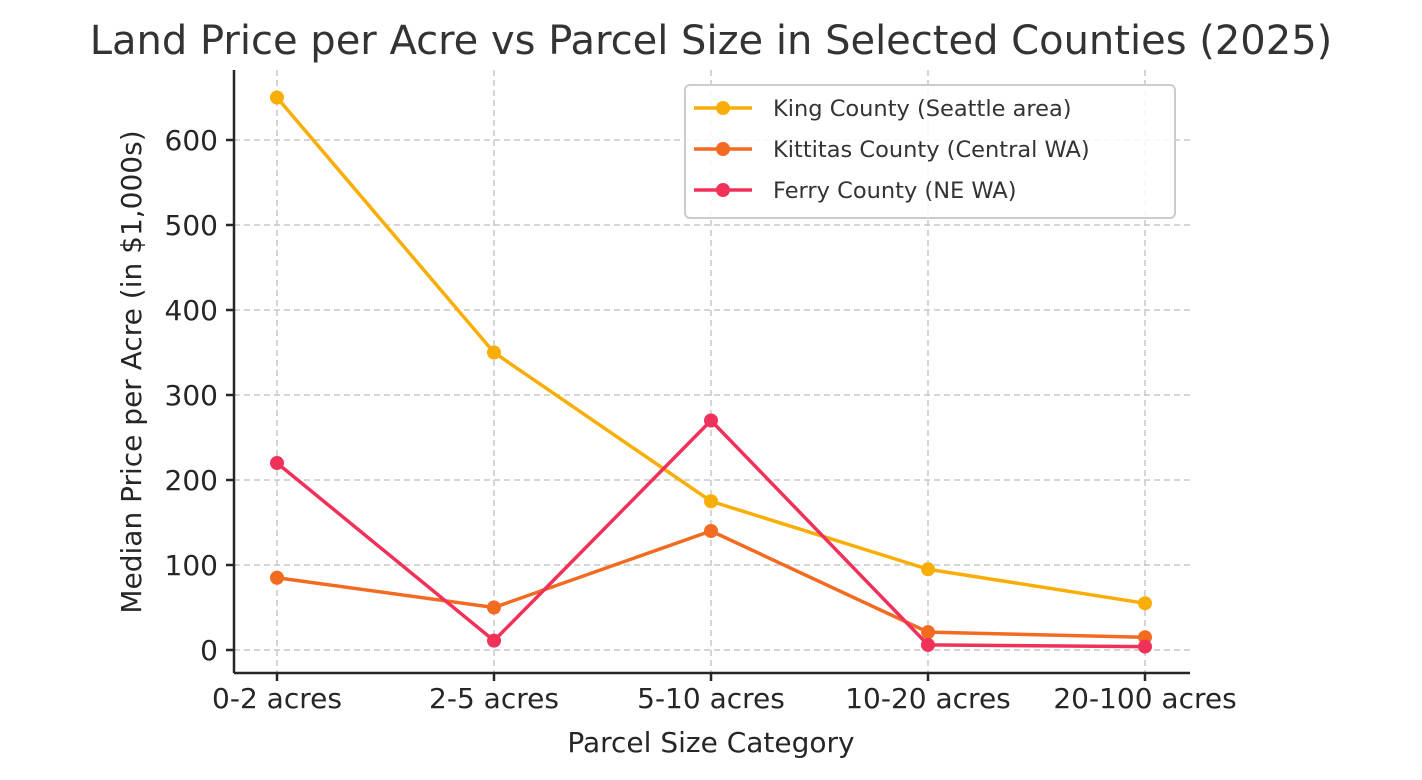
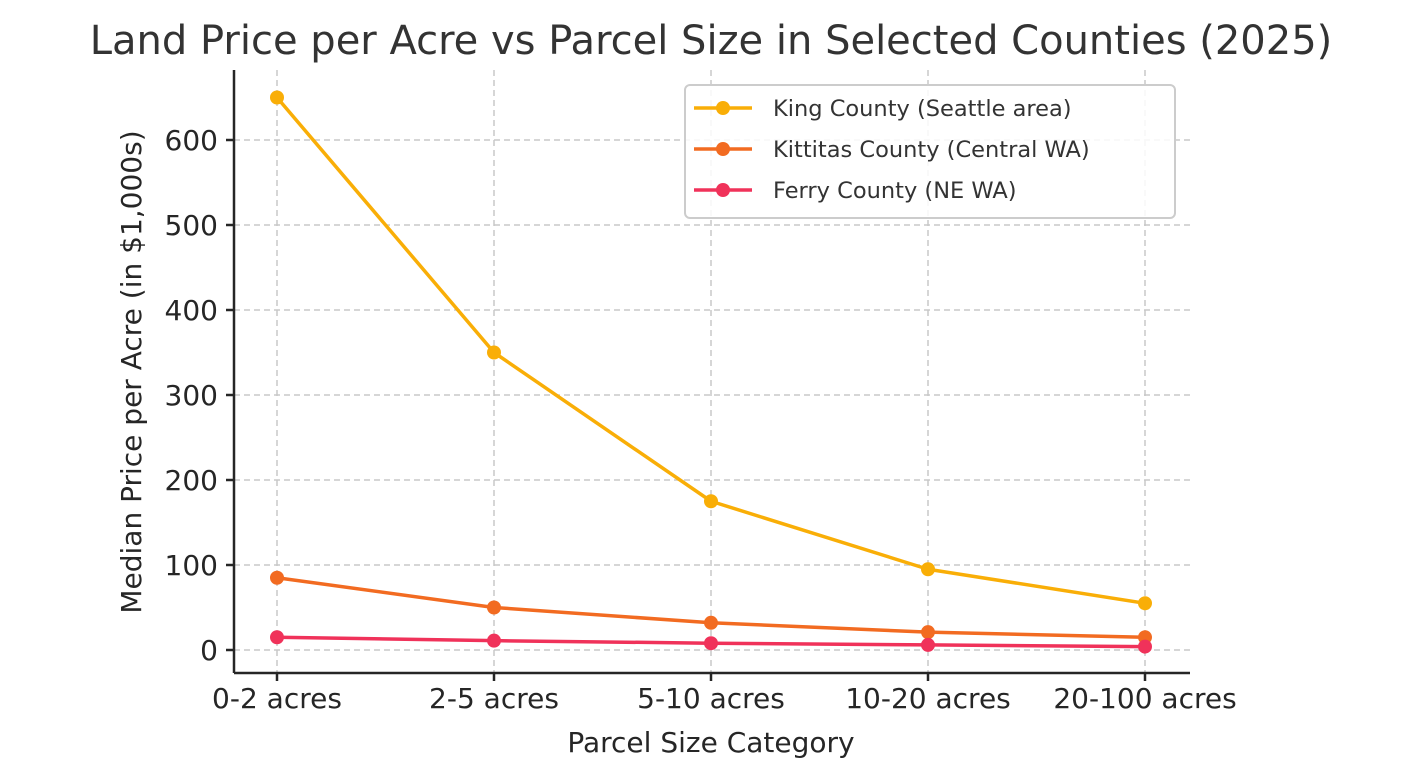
Ferry County (NE WA)/0-2 acres: 220 -> 20
Kittitas County (Central WA)/5-10 acres: 140 -> 30
Ferry County (NE WA)/5-10 acres: 270 -> 10
